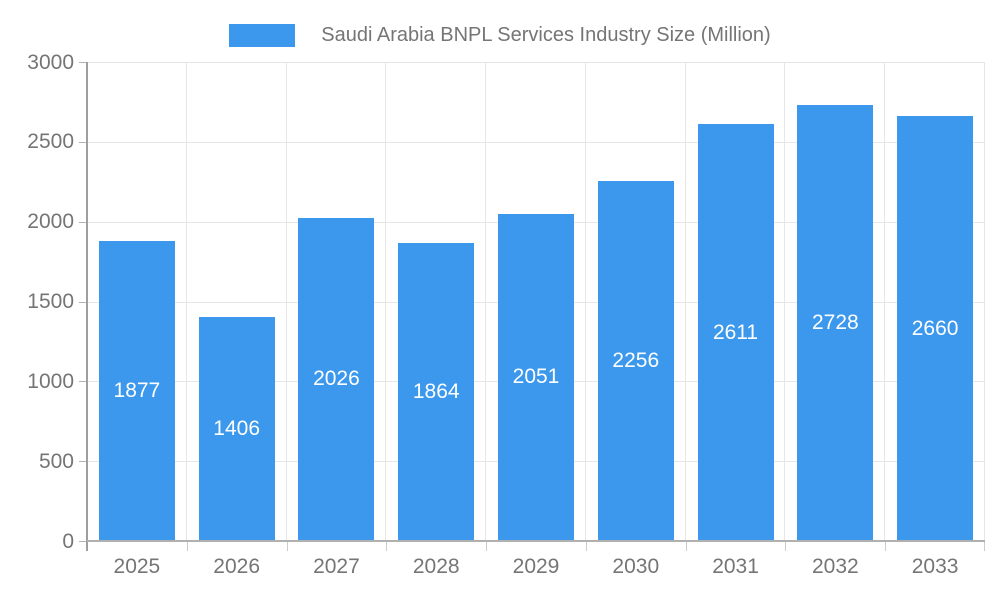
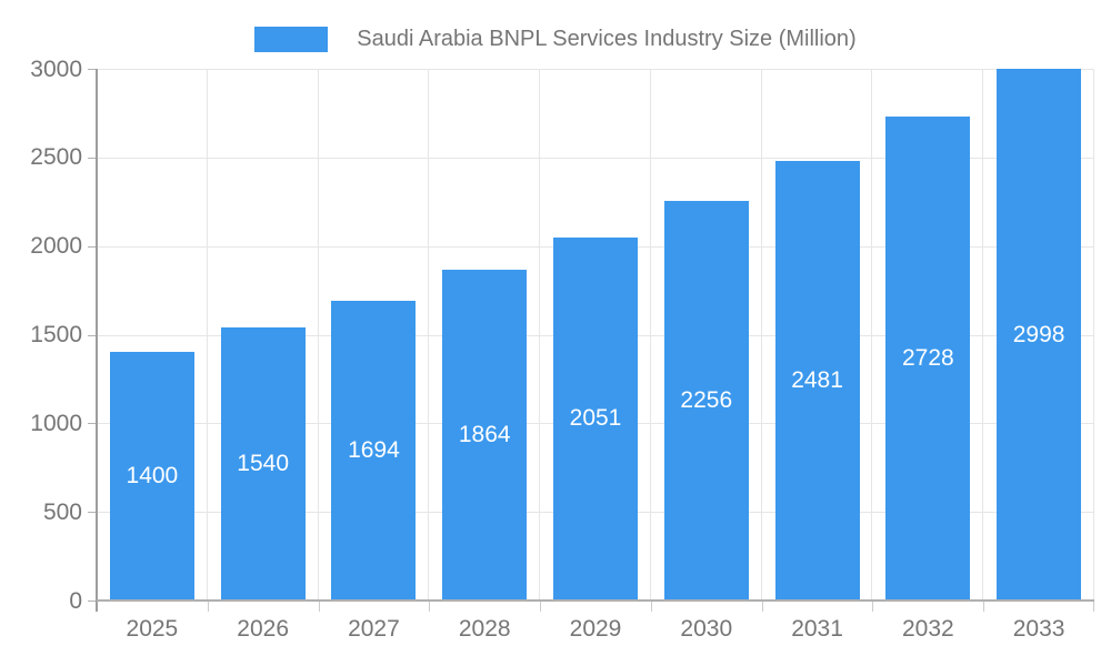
2025: 1877 -> 1400
2026: 1406 -> 1540
2027: 2026 -> 1694
2031: 2611 -> 2481
2033: 2660 -> 2998
